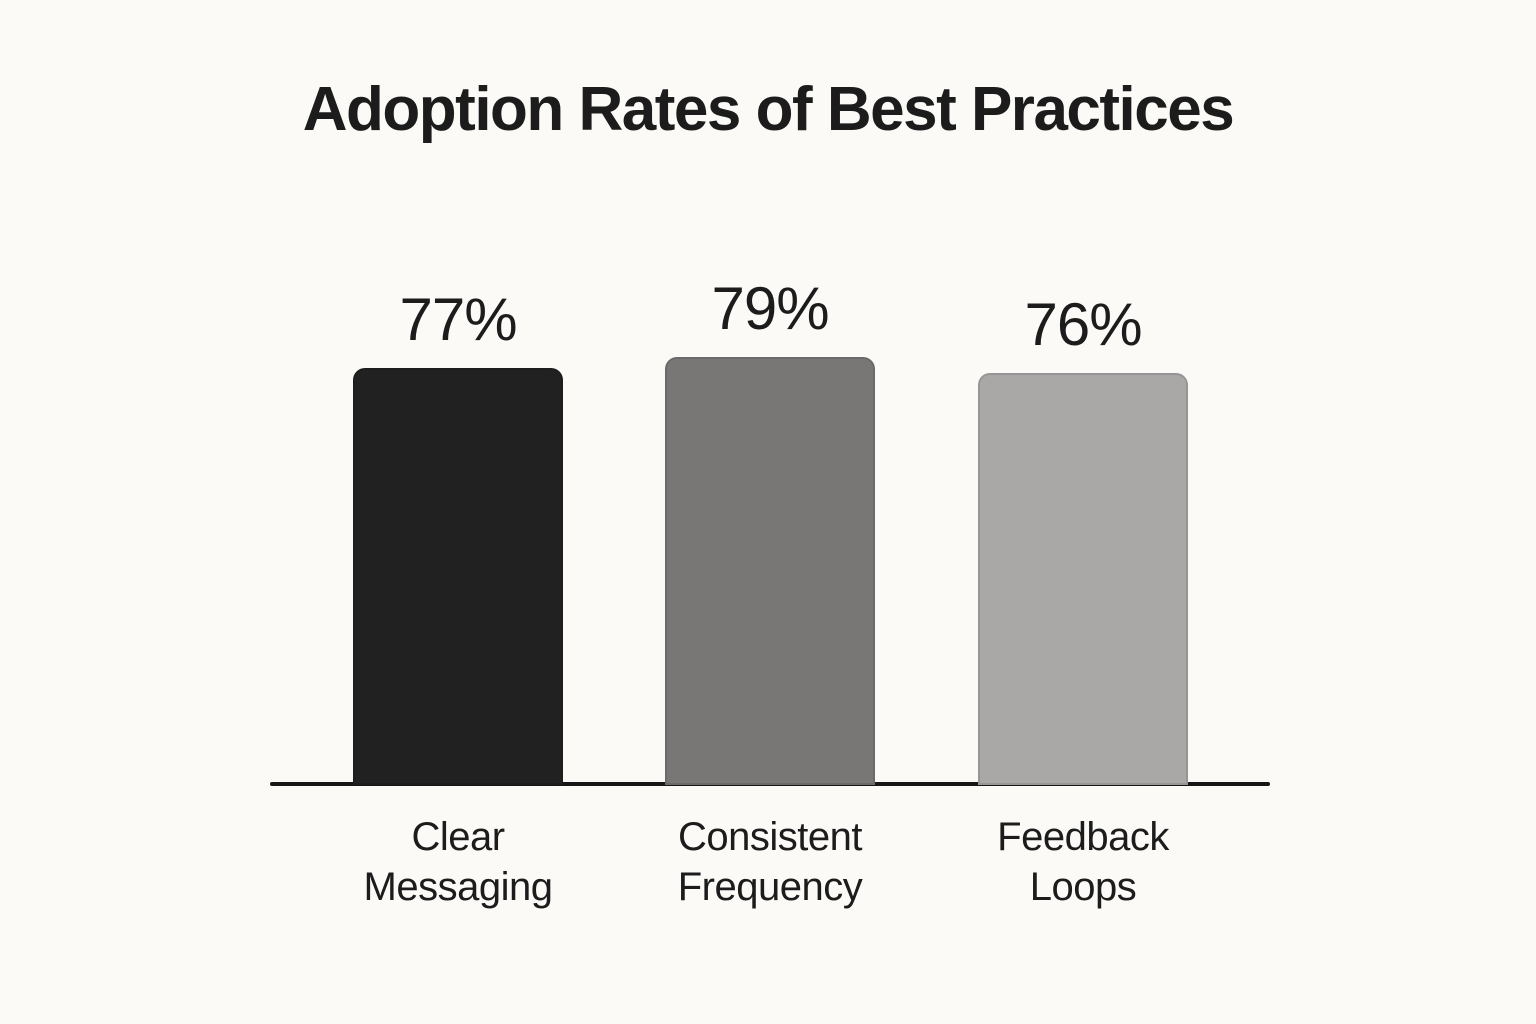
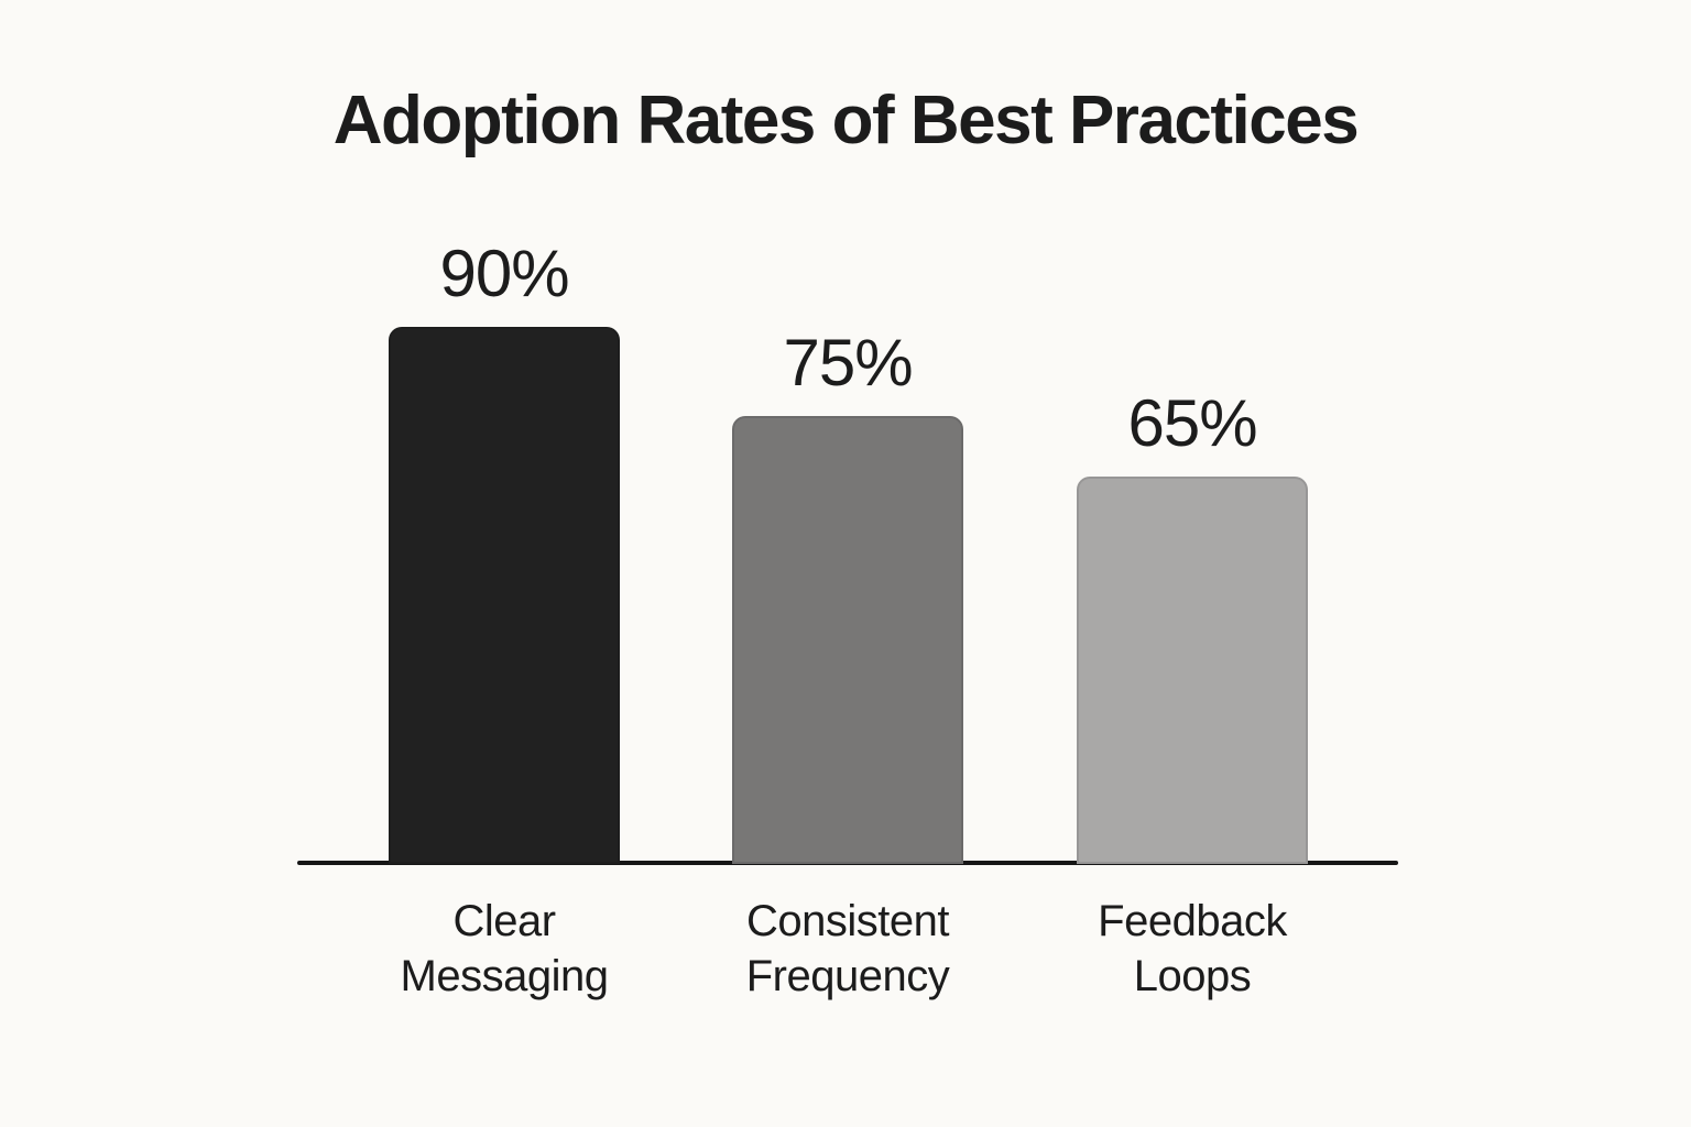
Clear Messaging: 77% -> 90%
Consistent Frequency: 79% -> 75%
Feedback Loops: 76% -> 65%
